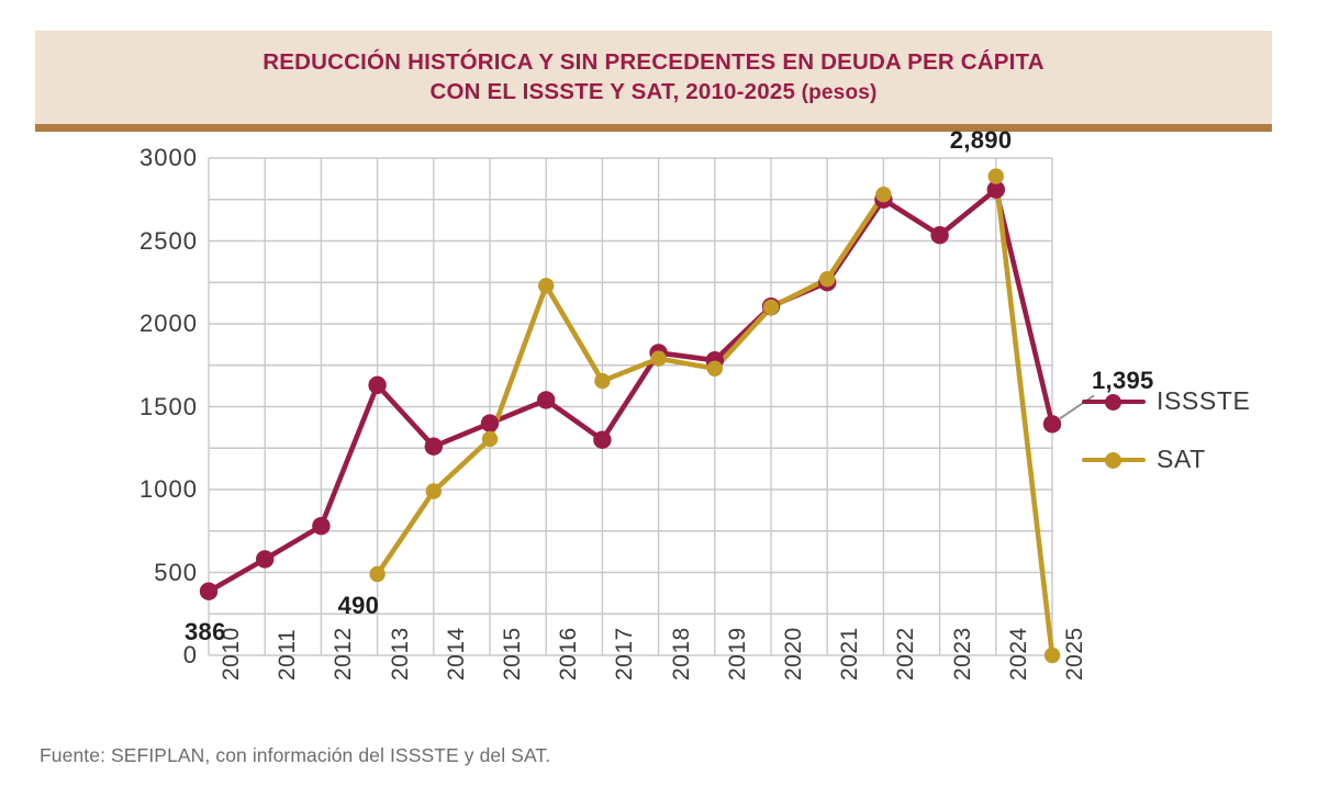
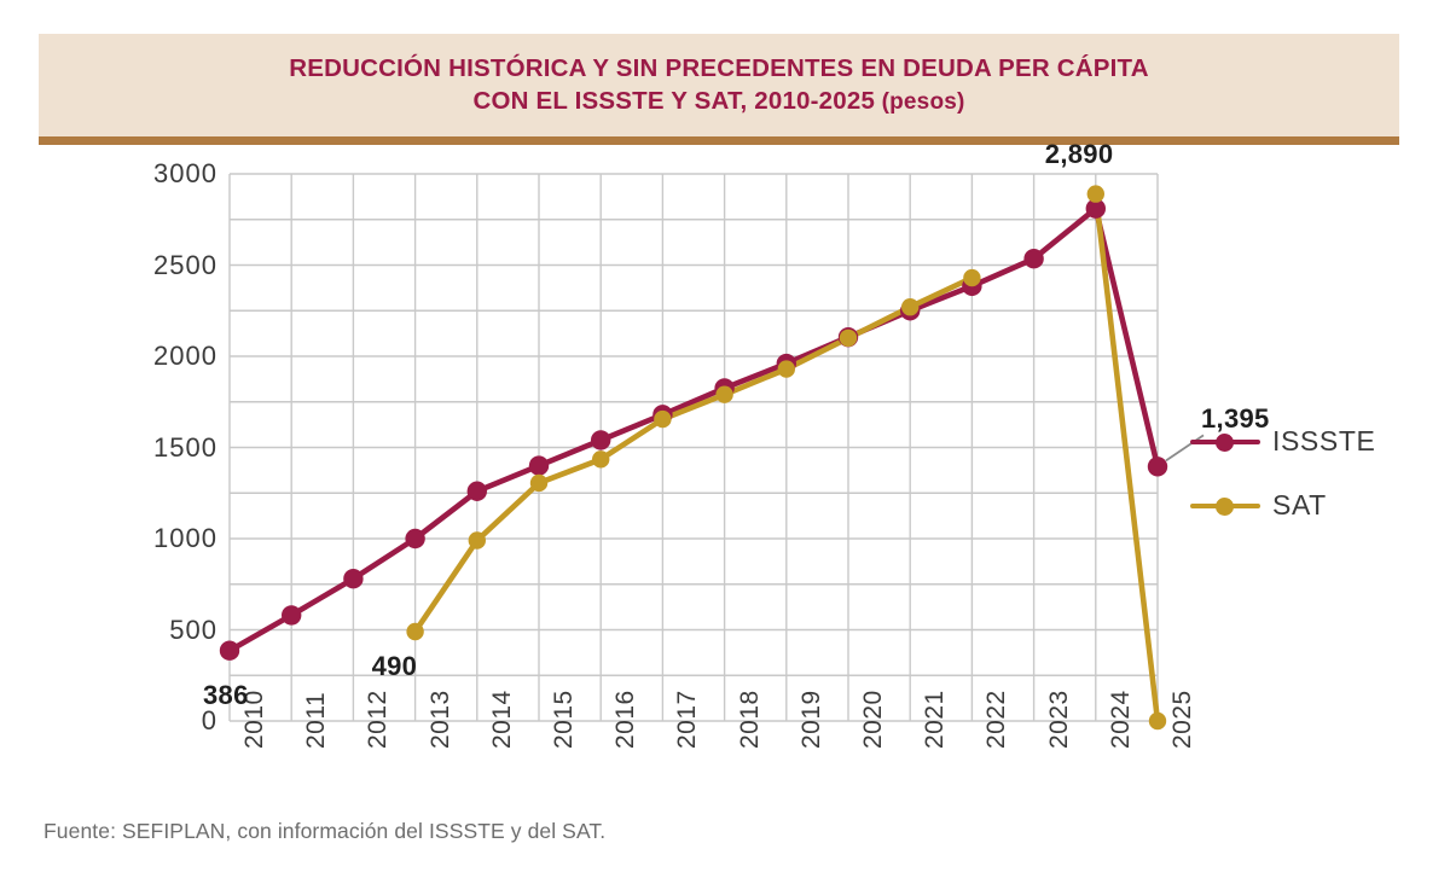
ISSSTE/2013: 1630 -> 1000
SAT/2016: 2230 -> 1440
ISSSTE/2017: 1300 -> 1680
ISSSTE/2019: 1780 -> 1960
SAT/2019: 1730 -> 1930
ISSSTE/2022: 2750 -> 2380
SAT/2022: 2780 -> 2430
